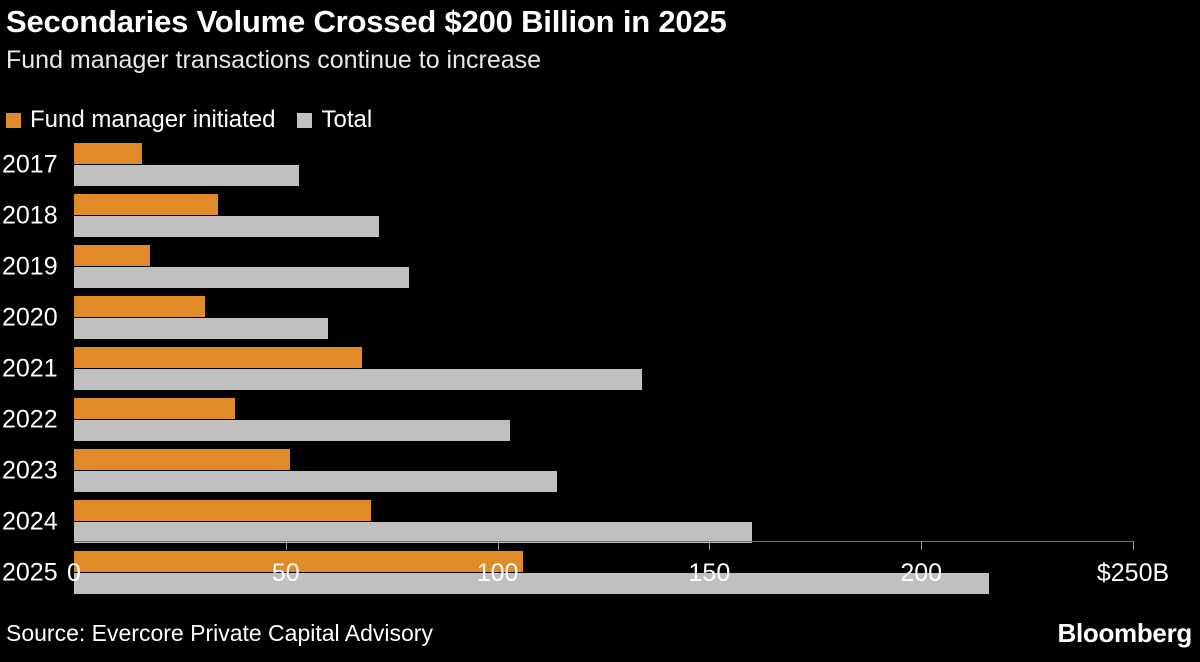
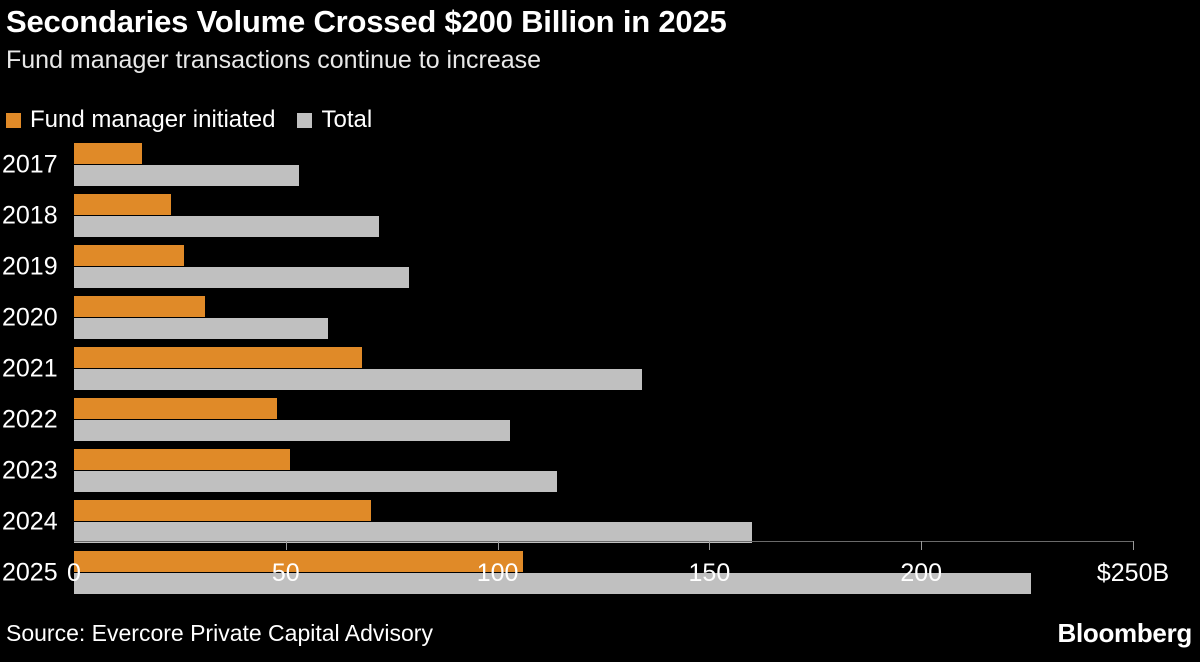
Fund manager initiated/2018: $34B -> $23B
Fund manager initiated/2019: $18B -> $26B
Fund manager initiated/2022: $38B -> $48B
Total/2025: $216B -> $226B
